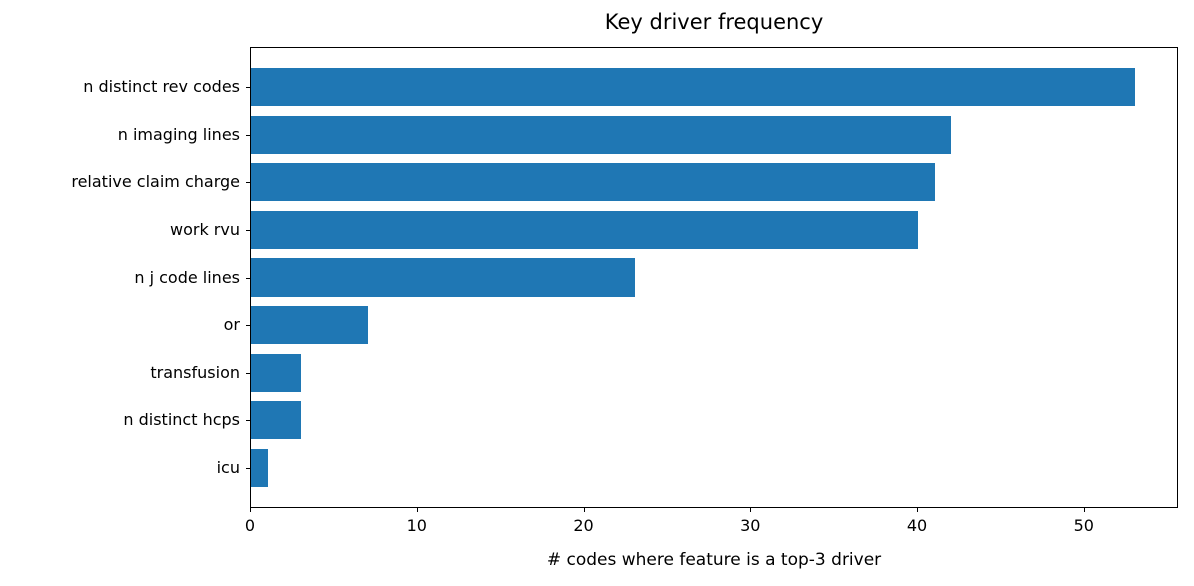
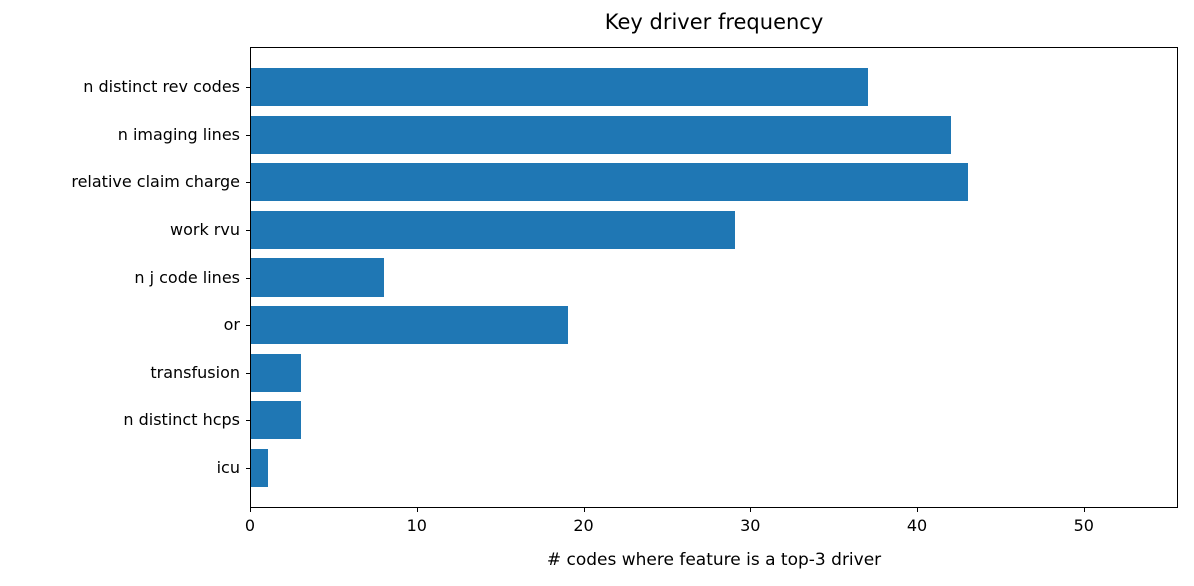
n distinct rev codes: 53 -> 37
relative claim charge: 41 -> 43
work rvu: 40 -> 29
n j code lines: 23 -> 8
or: 7 -> 19
